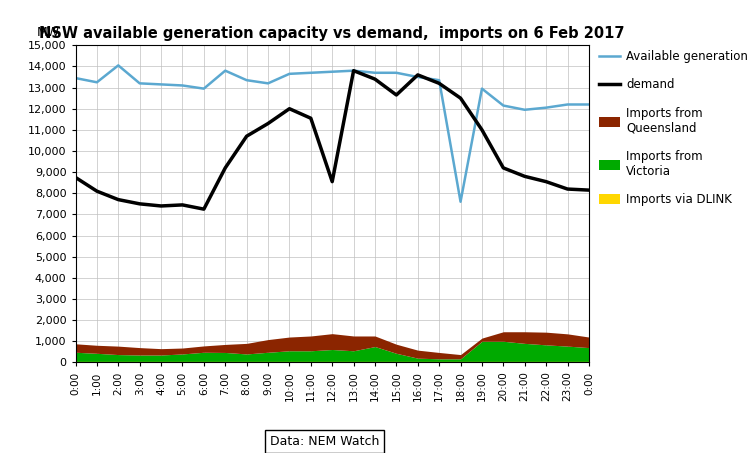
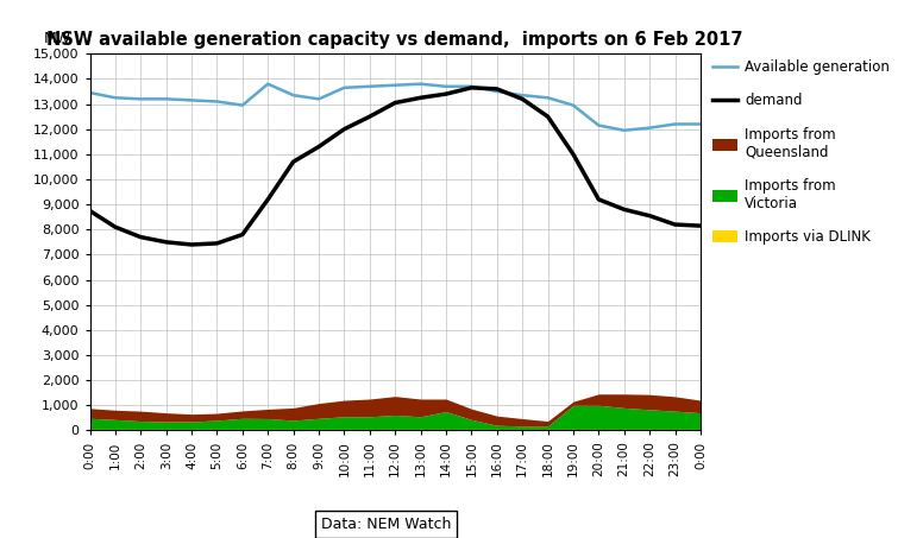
Available generation/2:00: 14,050 -> 13,200
demand/6:00: 7,250 -> 7,800
demand/11:00: 11,550 -> 12,500
demand/12:00: 8,550 -> 13,050
demand/13:00: 13,800 -> 13,250
demand/15:00: 12,650 -> 13,650
Available generation/18:00: 7,600 -> 13,250
